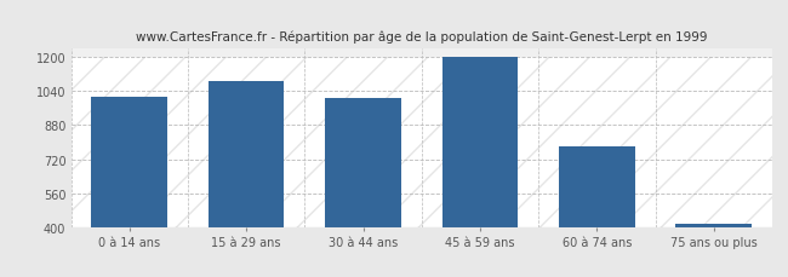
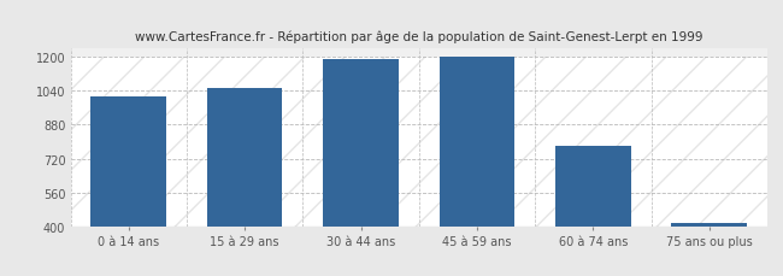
15 à 29 ans: 1090 -> 1050
30 à 44 ans: 1010 -> 1190
